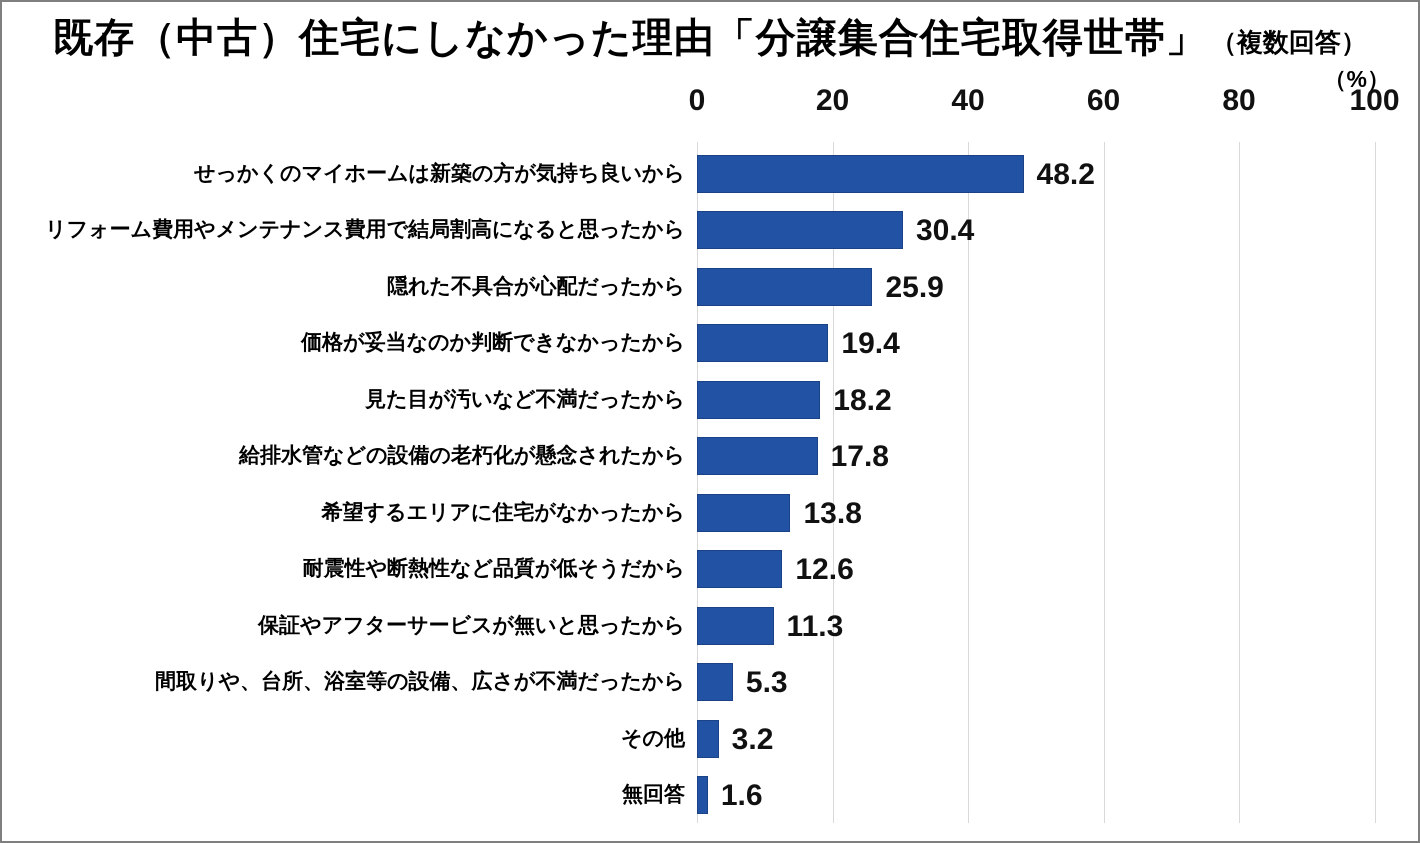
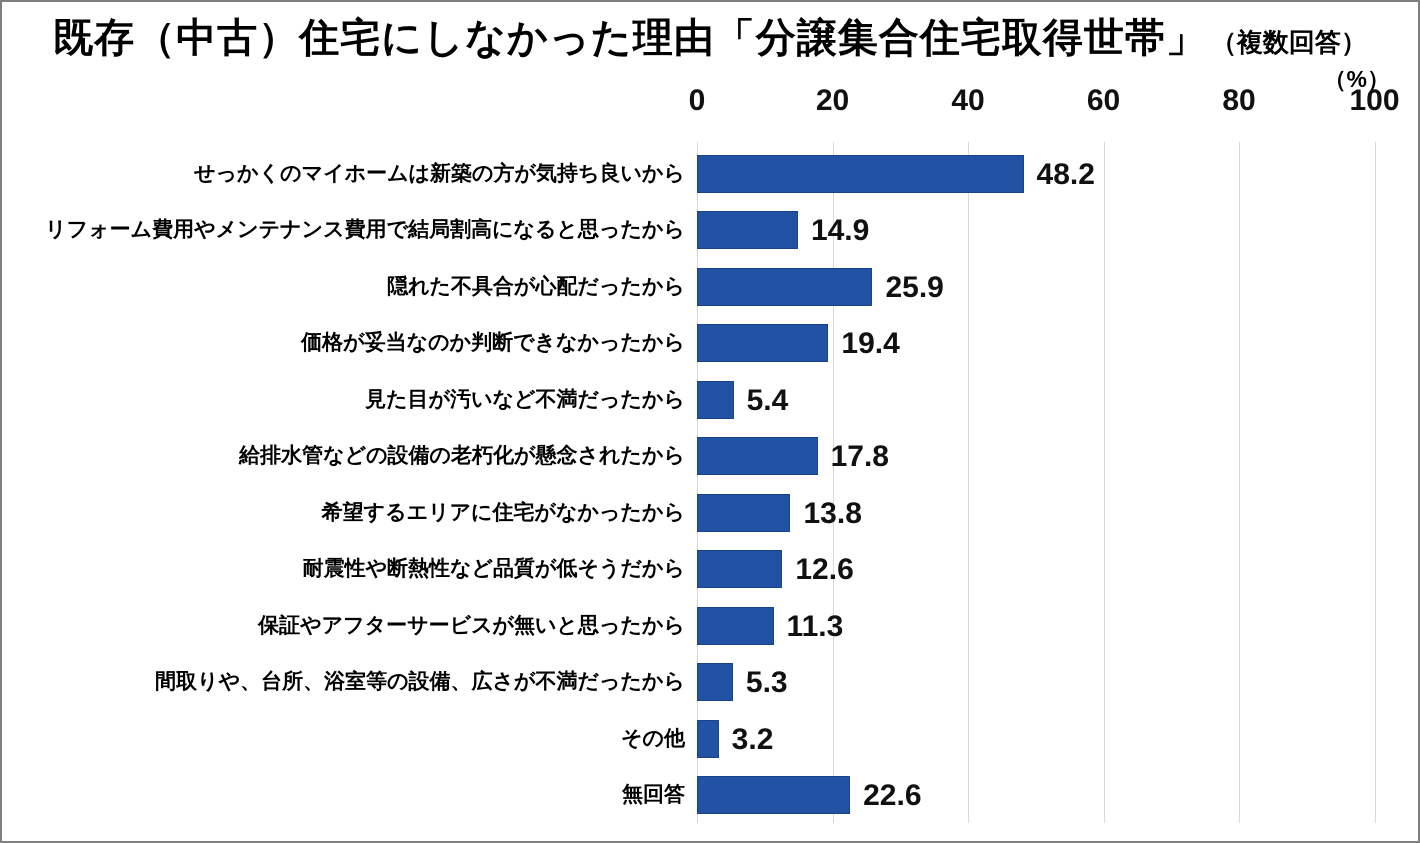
リフォーム費用やメンテナンス費用で結局割高になると思ったから: 30.4 -> 14.9
見た目が汚いなど不満だったから: 18.2 -> 5.4
無回答: 1.6 -> 22.6
